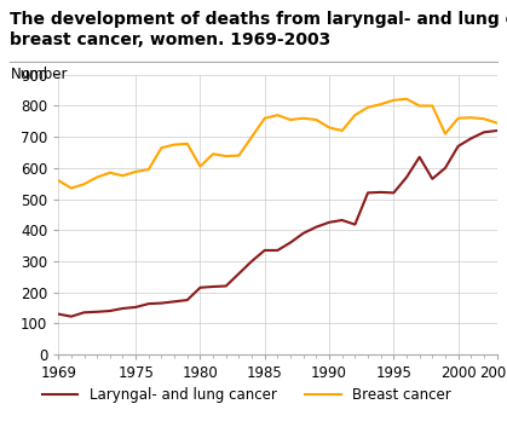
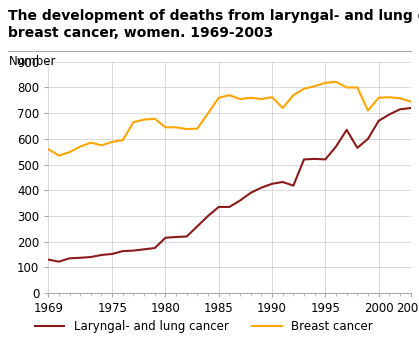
Breast cancer/1980: 605 -> 645
Breast cancer/1990: 730 -> 762
